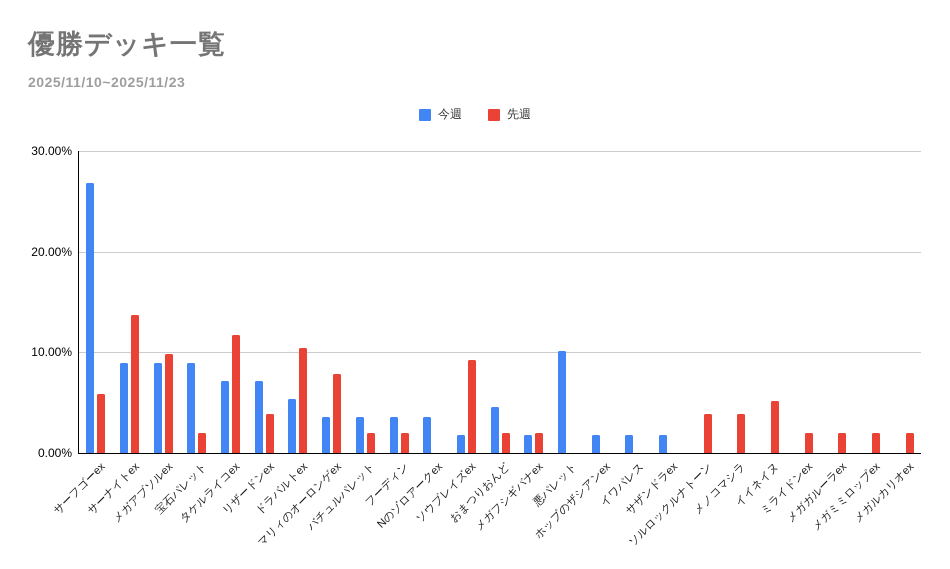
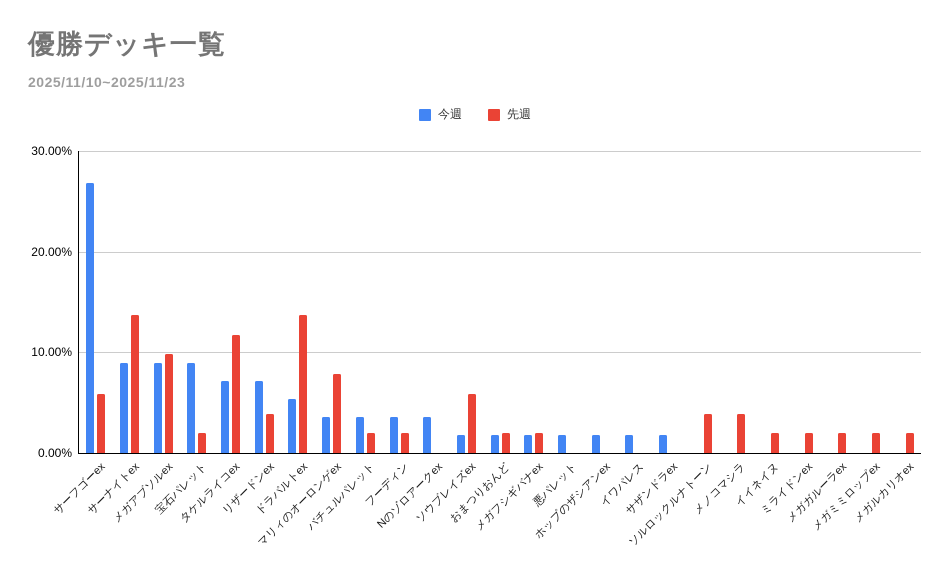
先週/ドラパルトex: 10.4% -> 13.7%
先週/ソウブレイズex: 9.2% -> 5.9%
今週/おまつりおんど: 4.6% -> 1.8%
今週/悪パレット: 10.1% -> 1.8%
先週/イイネイヌ: 5.2% -> 2.0%
